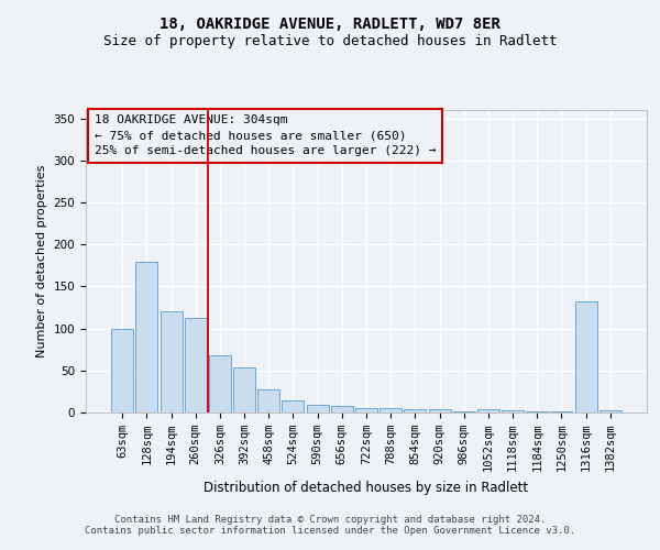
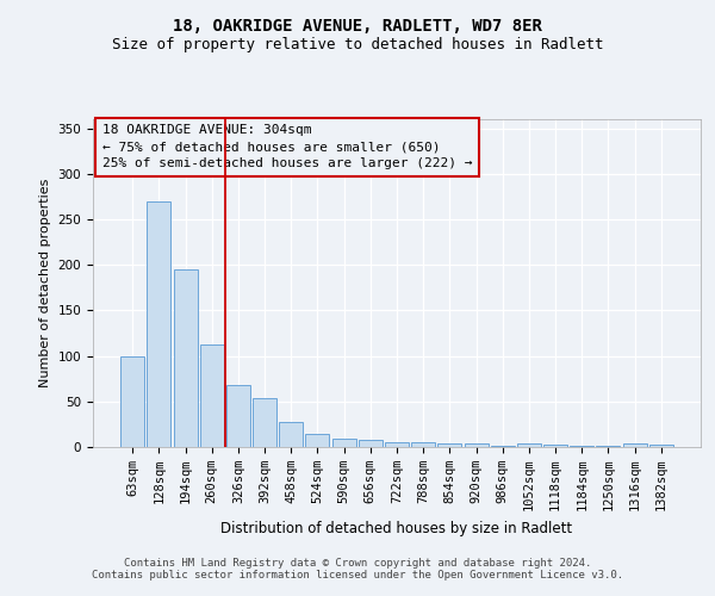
128sqm: 180 -> 270
194sqm: 120 -> 195
1316sqm: 132 -> 4
